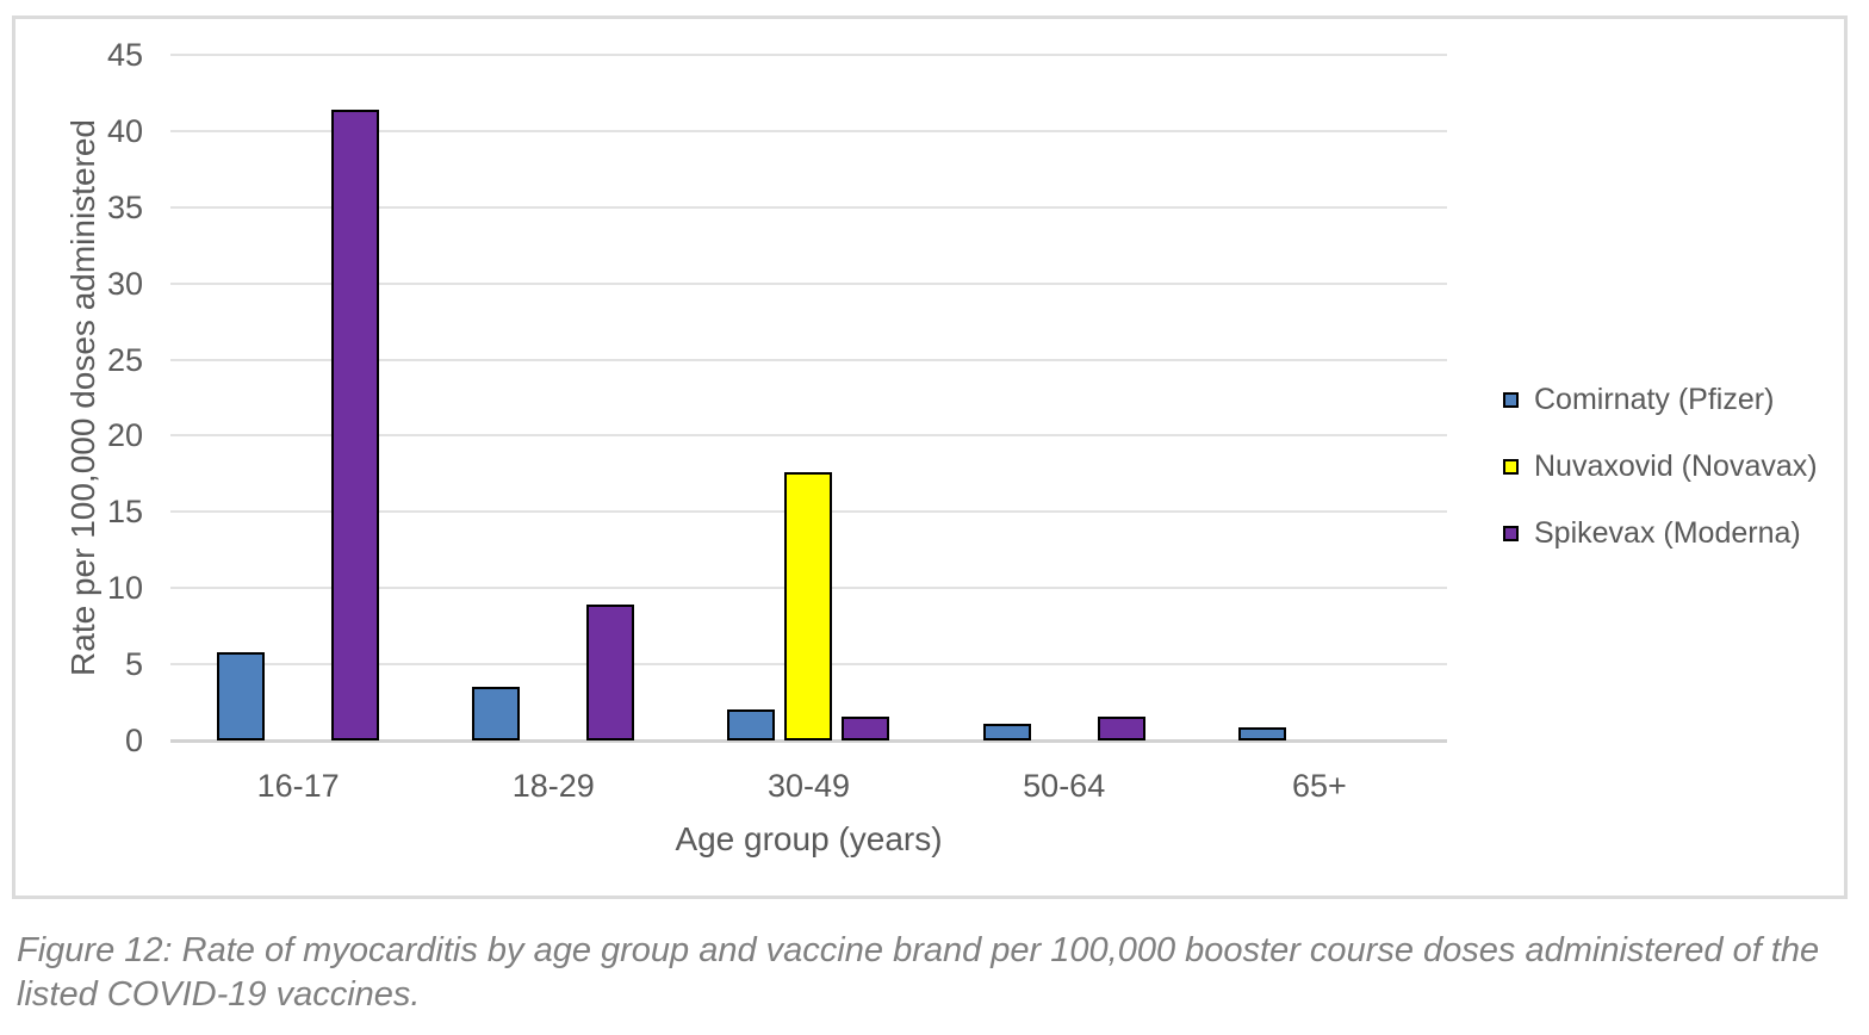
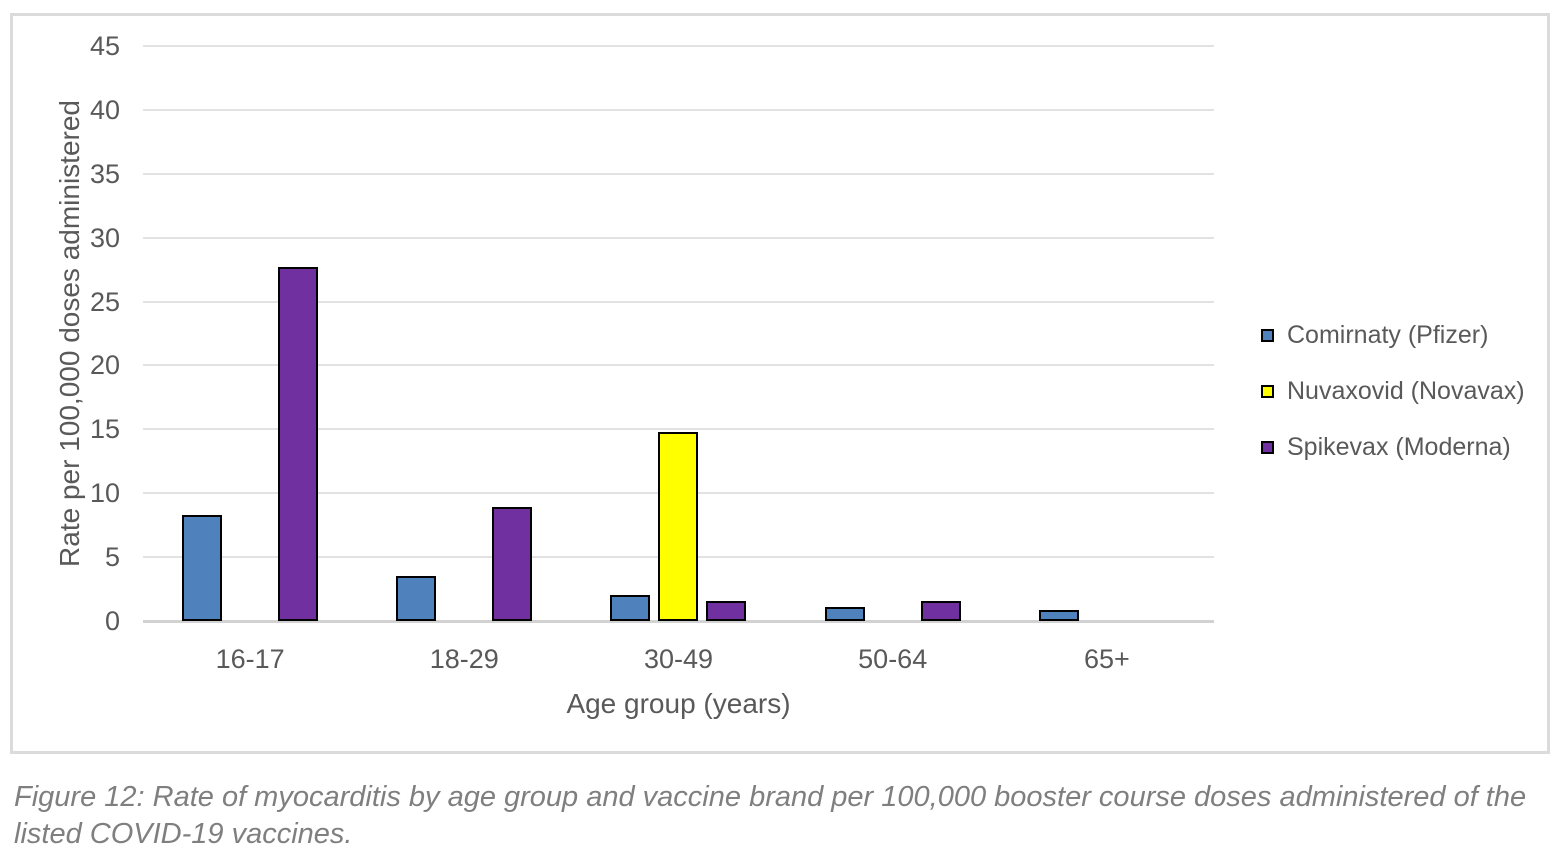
Comirnaty (Pfizer)/16-17: 5.8 -> 8.3
Spikevax (Moderna)/16-17: 41.4 -> 27.7
Nuvaxovid (Novavax)/30-49: 17.6 -> 14.8
